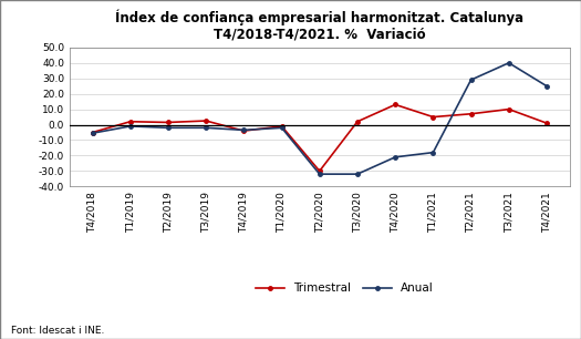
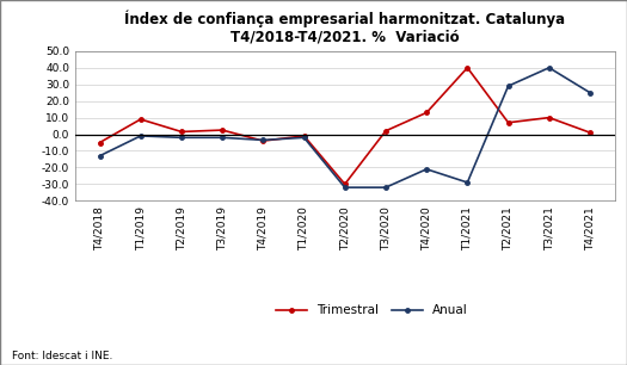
Anual/T4/2018: -6 -> -13
Trimestral/T1/2019: 2 -> 9
Trimestral/T1/2021: 5 -> 40
Anual/T1/2021: -18 -> -29
